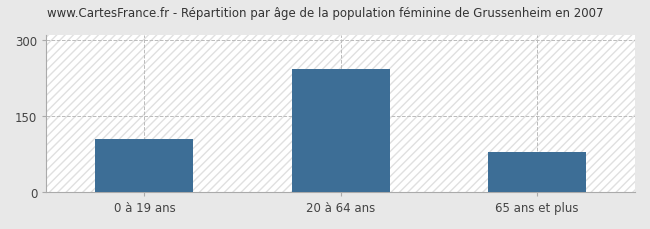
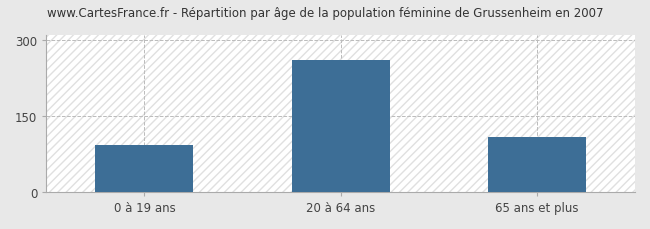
0 à 19 ans: 105 -> 92
20 à 64 ans: 243 -> 260
65 ans et plus: 78 -> 108
